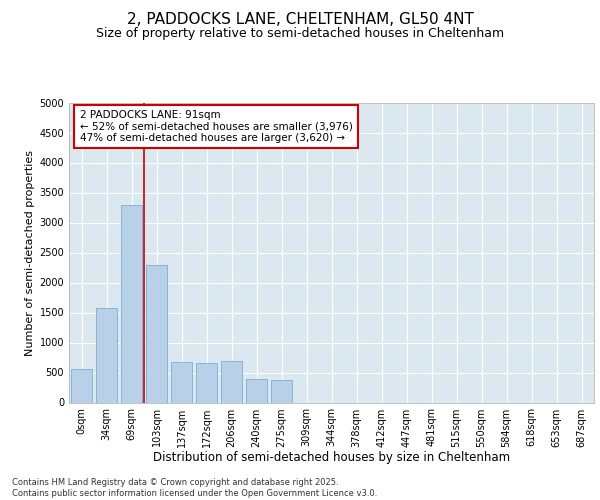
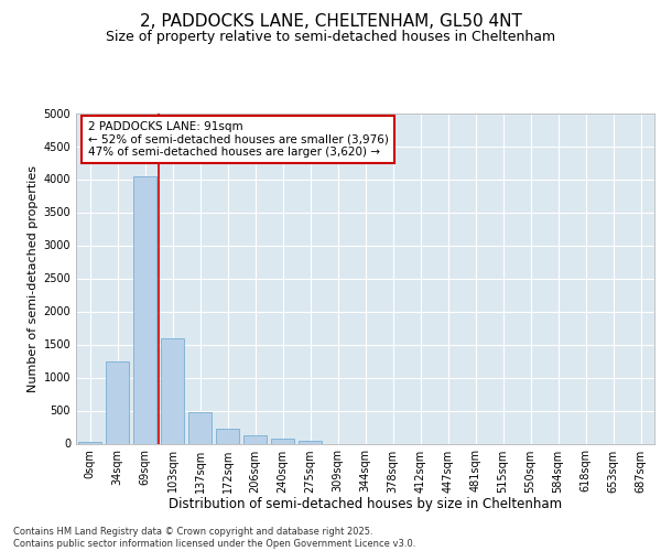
0sqm: 560 -> 30
34sqm: 1580 -> 1250
69sqm: 3300 -> 4050
103sqm: 2300 -> 1600
137sqm: 680 -> 480
172sqm: 660 -> 220
206sqm: 700 -> 120
240sqm: 400 -> 80
275sqm: 380 -> 50
